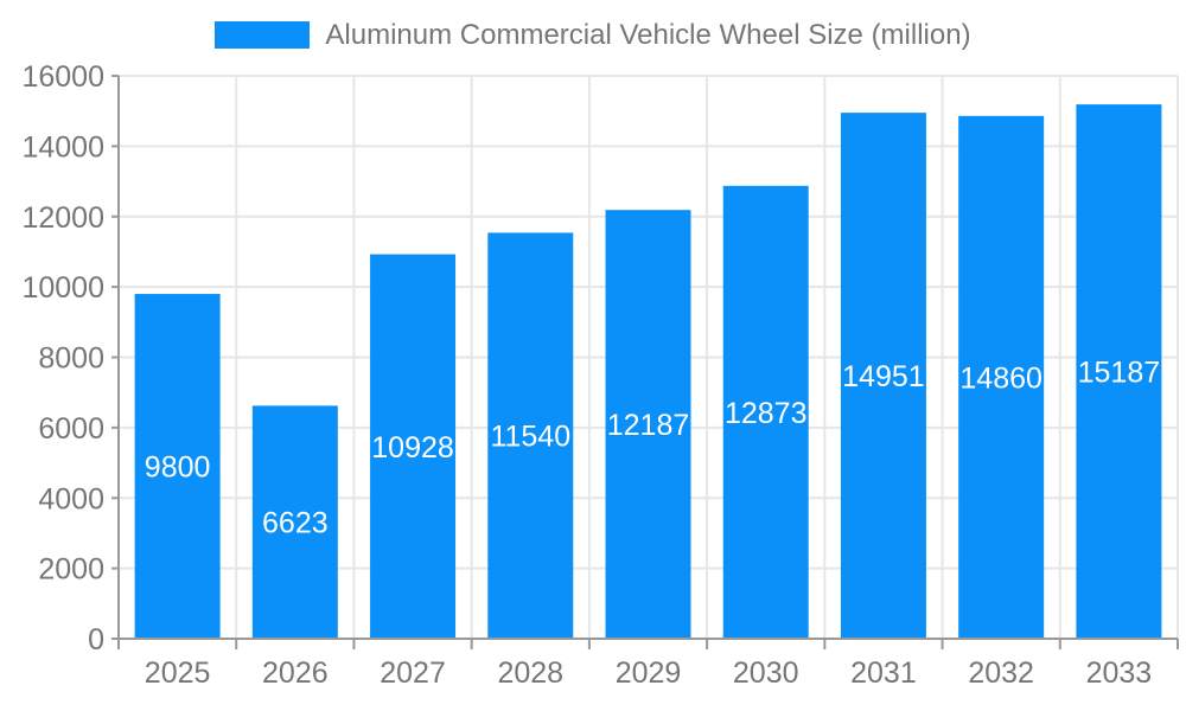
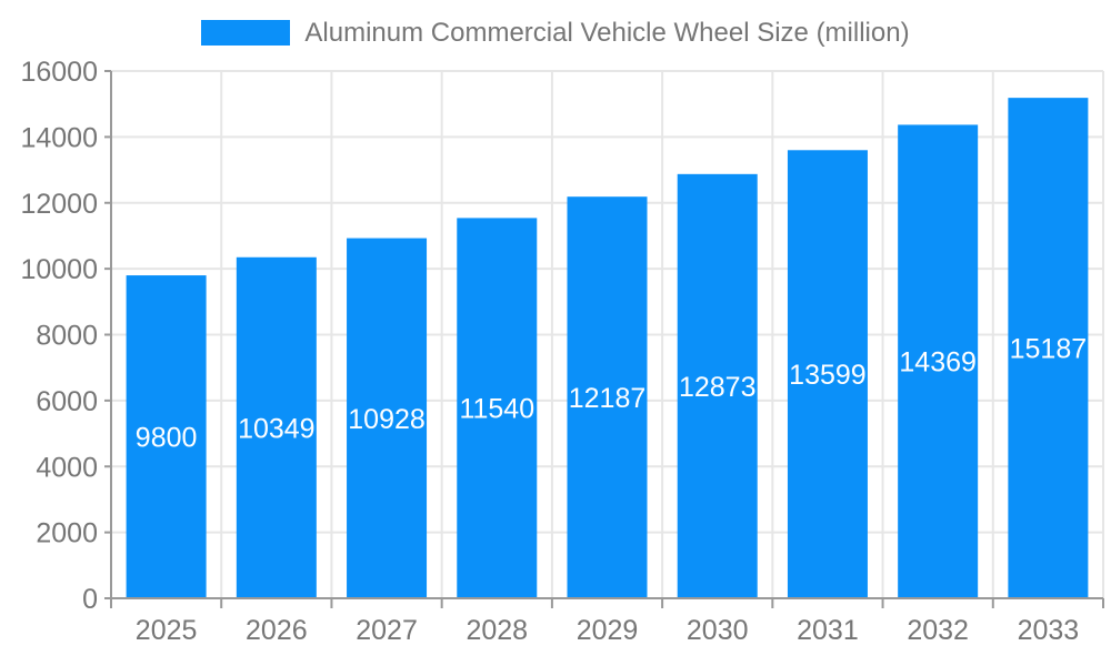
2026: 6623 -> 10349
2031: 14951 -> 13599
2032: 14860 -> 14369
